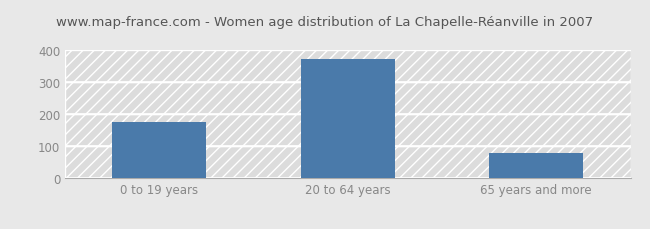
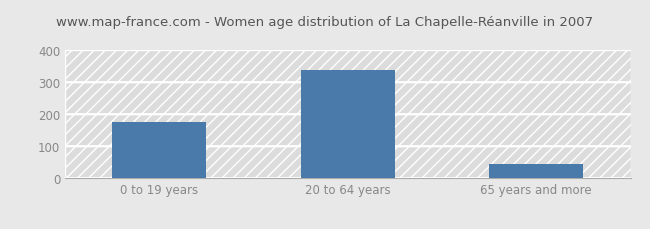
20 to 64 years: 370 -> 338
65 years and more: 80 -> 46
